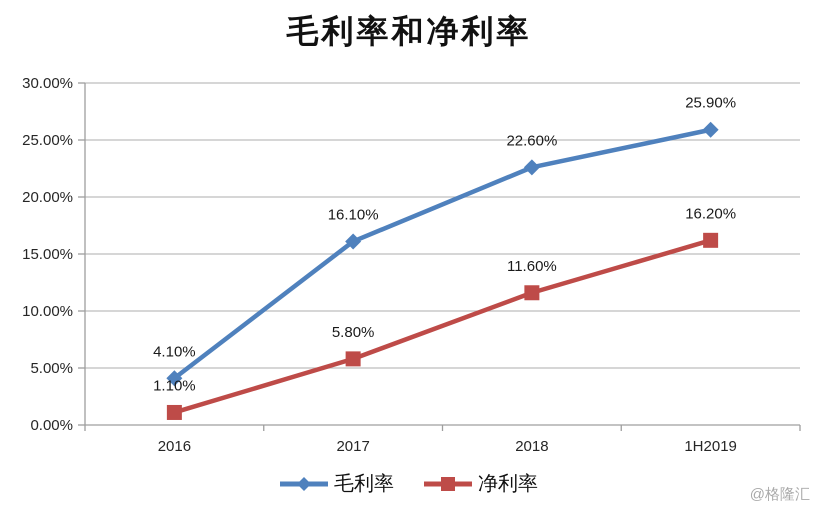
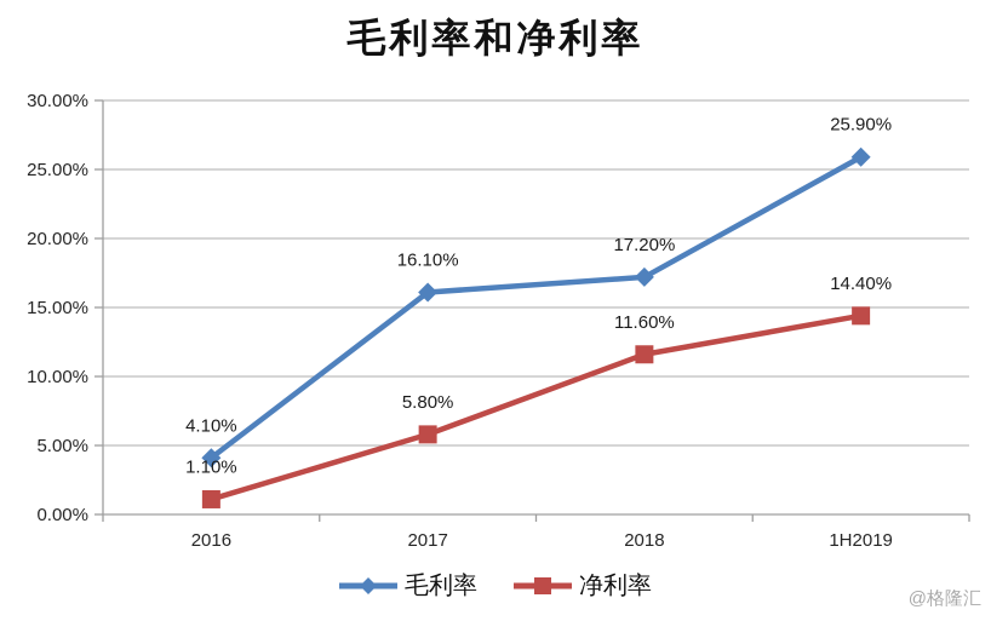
毛利率/2018: 22.60% -> 17.20%
净利率/1H2019: 16.20% -> 14.40%
